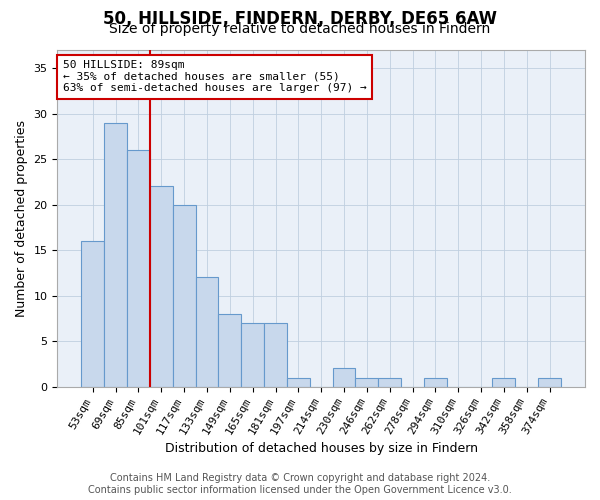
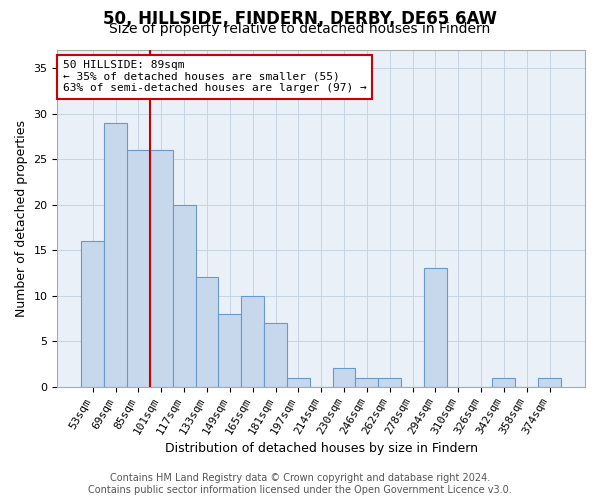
101sqm: 22 -> 26
165sqm: 7 -> 10
294sqm: 1 -> 13
